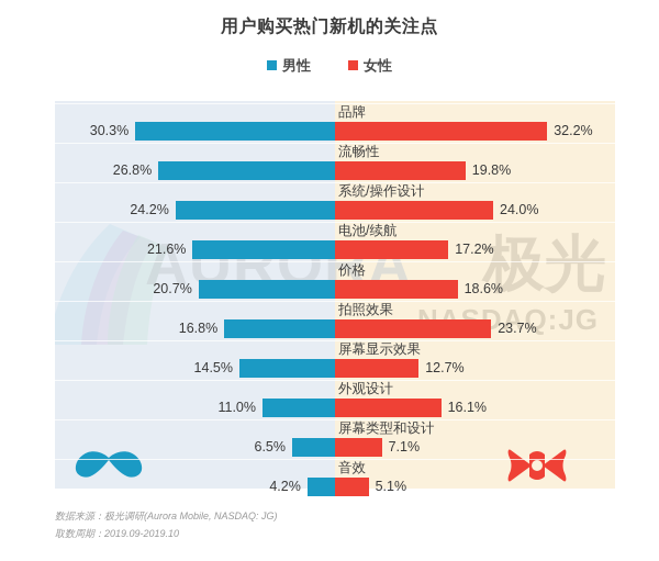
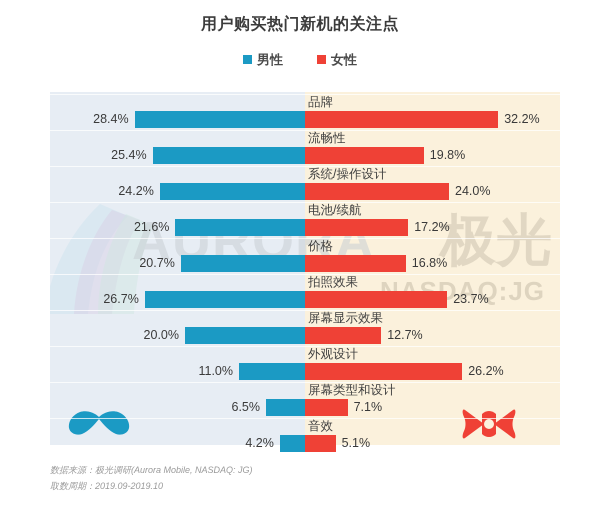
男性/品牌: 30.3% -> 28.4%
男性/流畅性: 26.8% -> 25.4%
女性/价格: 18.6% -> 16.8%
男性/拍照效果: 16.8% -> 26.7%
男性/屏幕显示效果: 14.5% -> 20.0%
女性/外观设计: 16.1% -> 26.2%
